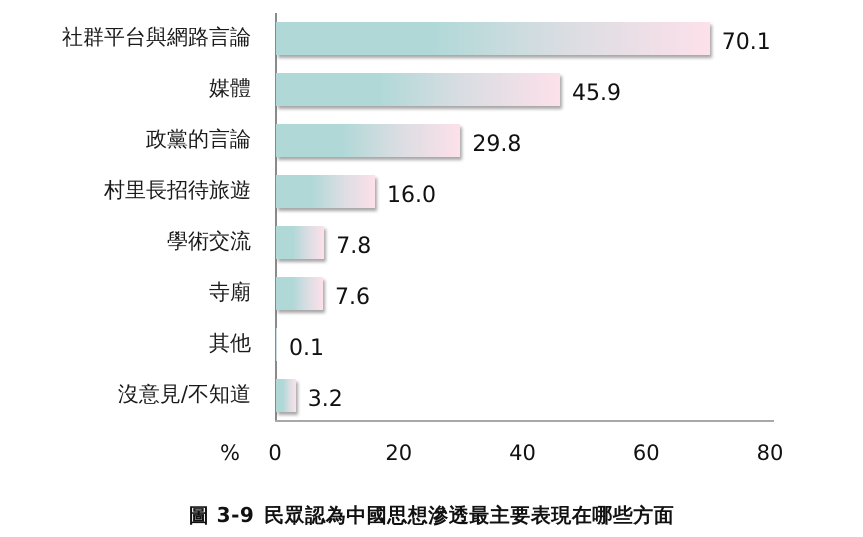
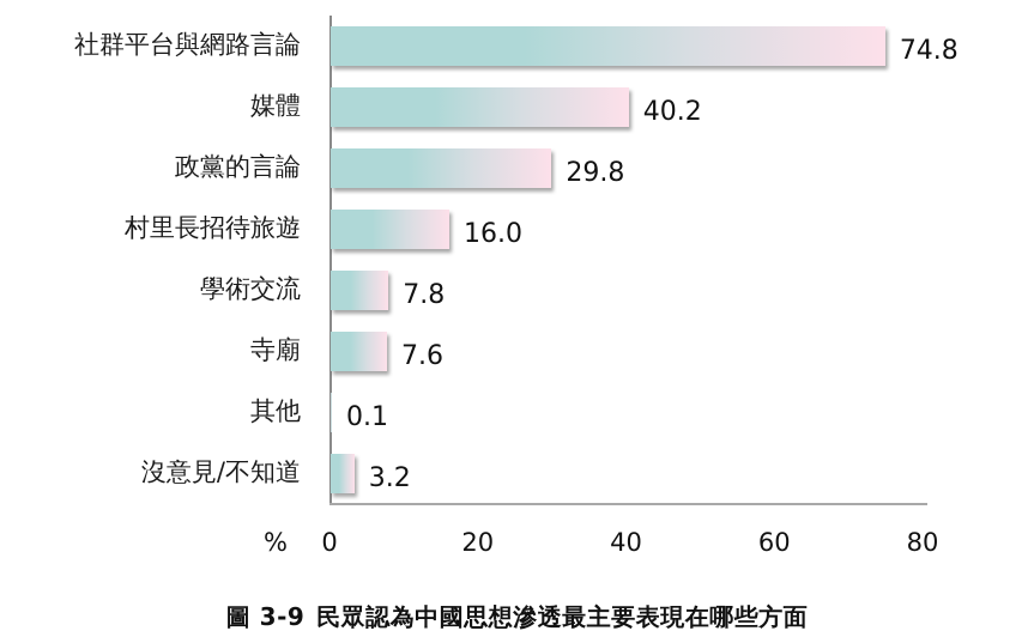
社群平台與網路言論: 70.1 -> 74.8
媒體: 45.9 -> 40.2
